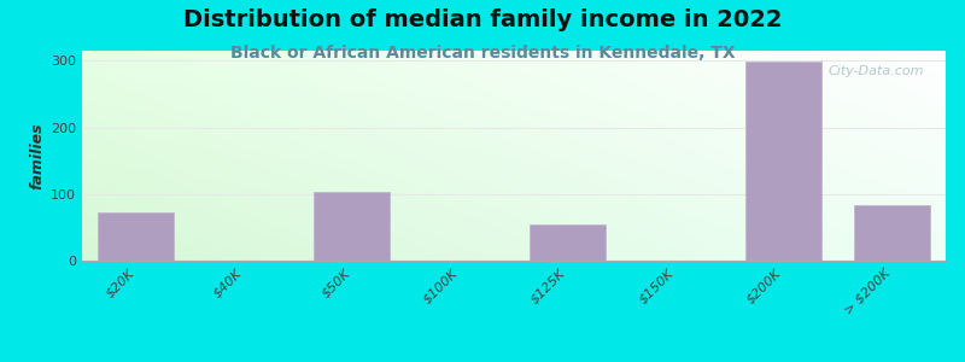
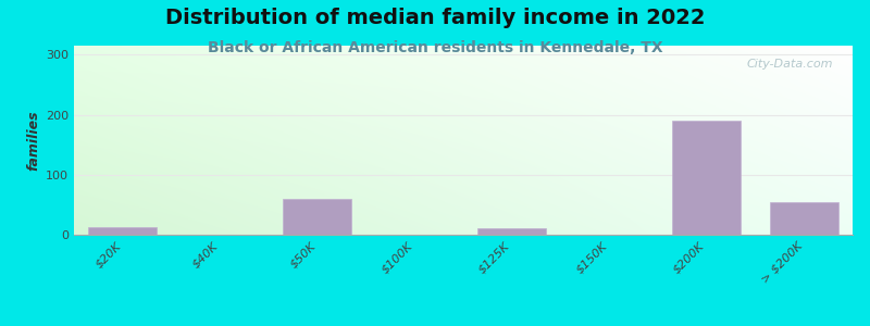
$20K: 72 -> 13
$50K: 104 -> 60
$125K: 54 -> 10
$200K: 298 -> 190
> $200K: 84 -> 55
